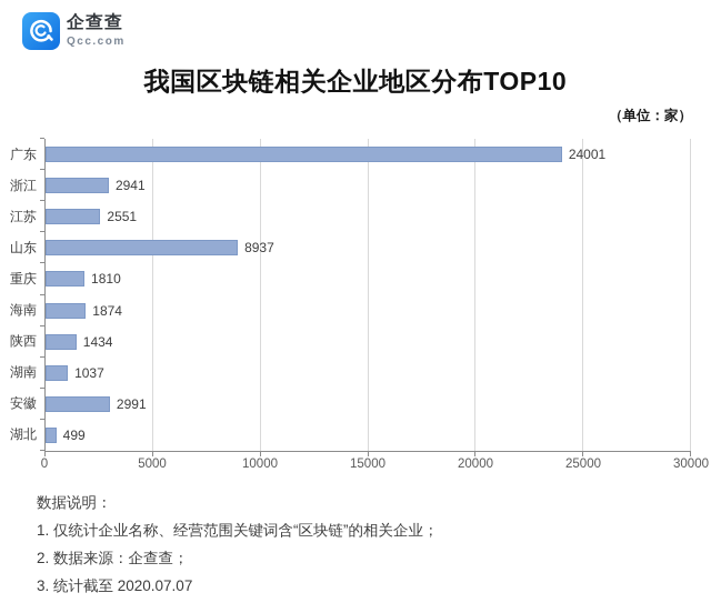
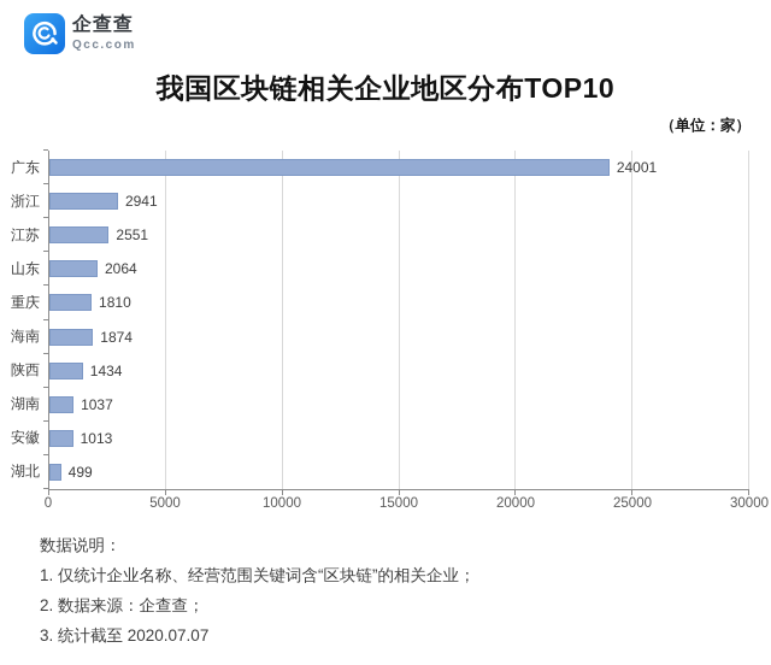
山东: 8937 -> 2064
安徽: 2991 -> 1013
